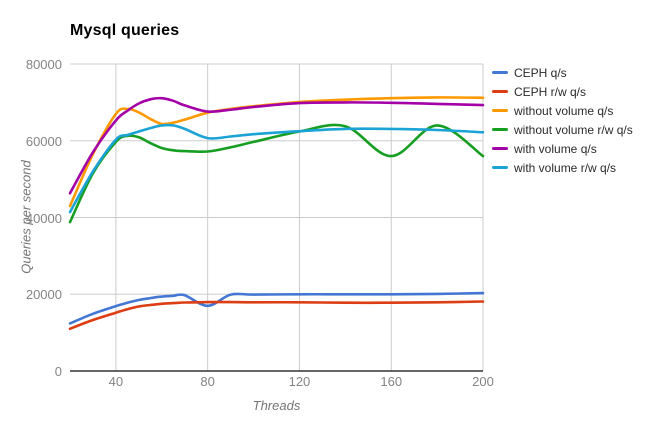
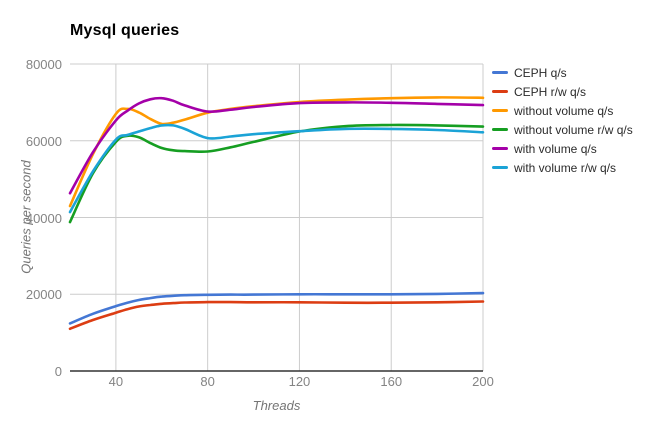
CEPH q/s/80: 17000 -> 20000
without volume r/w q/s/160: 56000 -> 64000
without volume r/w q/s/200: 56000 -> 64000
